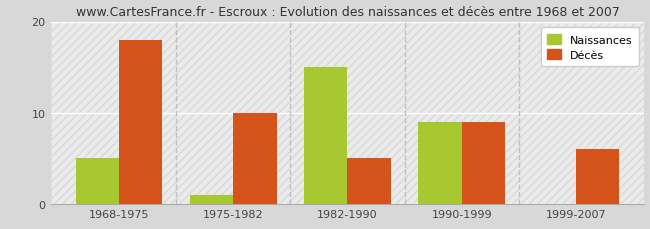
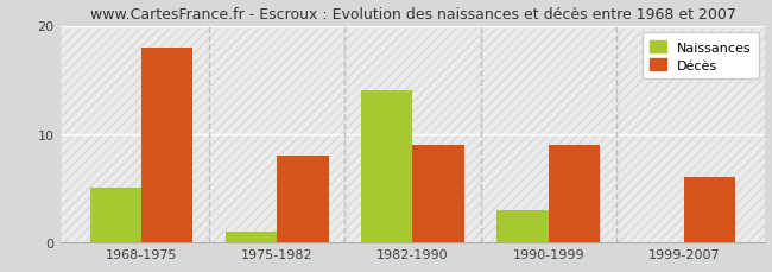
Décès/1975-1982: 10 -> 8
Naissances/1982-1990: 15 -> 14
Décès/1982-1990: 5 -> 9
Naissances/1990-1999: 9 -> 3
